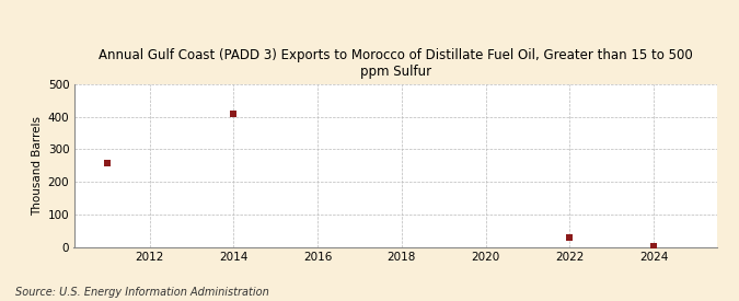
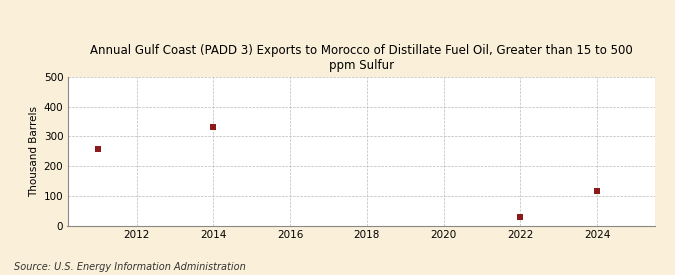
2014: 410 -> 330
2024: 2 -> 115
